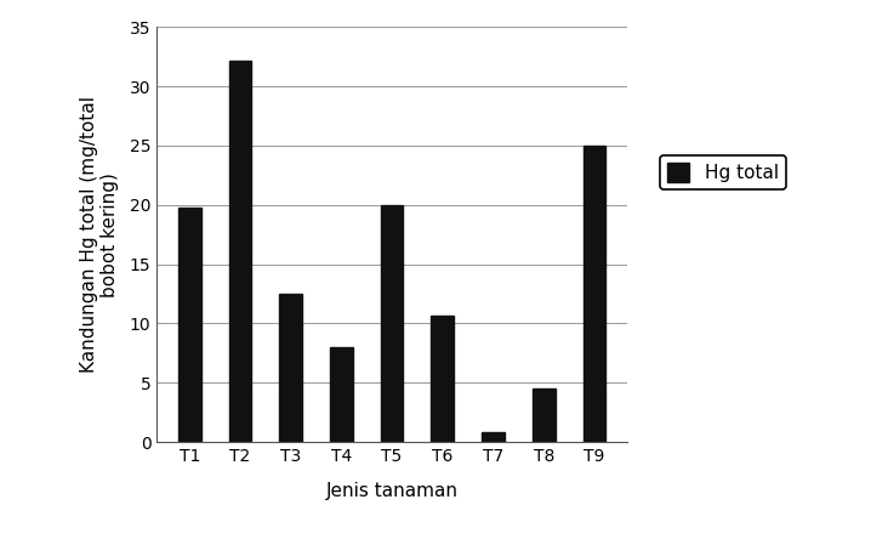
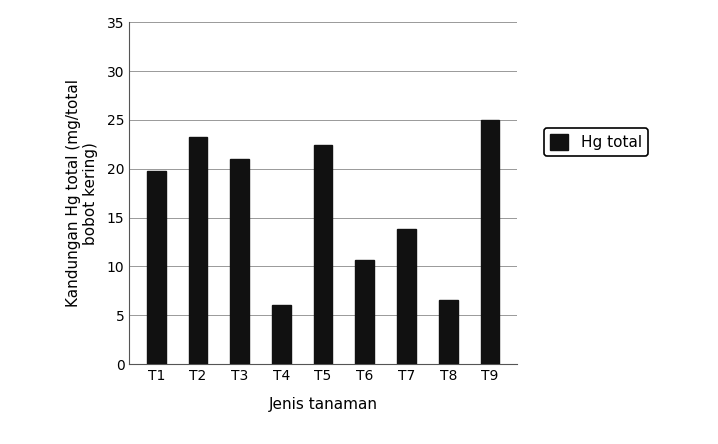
T2: 32.2 -> 23.2
T3: 12.5 -> 21.0
T4: 8.0 -> 6.0
T5: 20.0 -> 22.4
T7: 0.8 -> 13.8
T8: 4.5 -> 6.6
